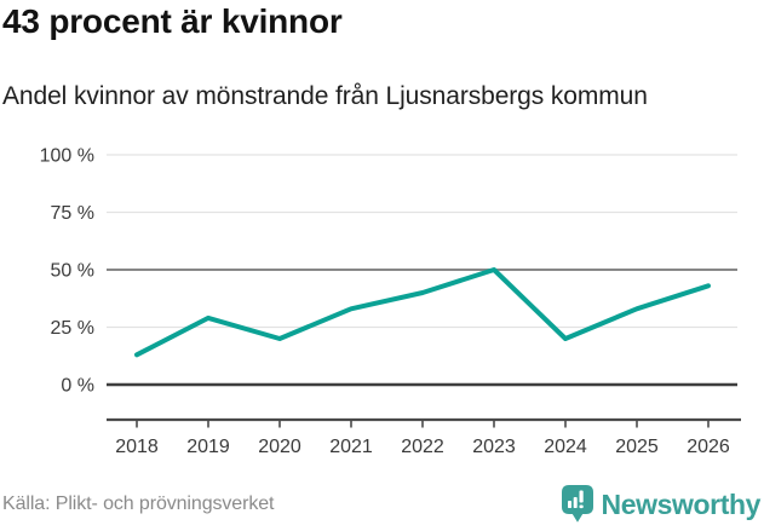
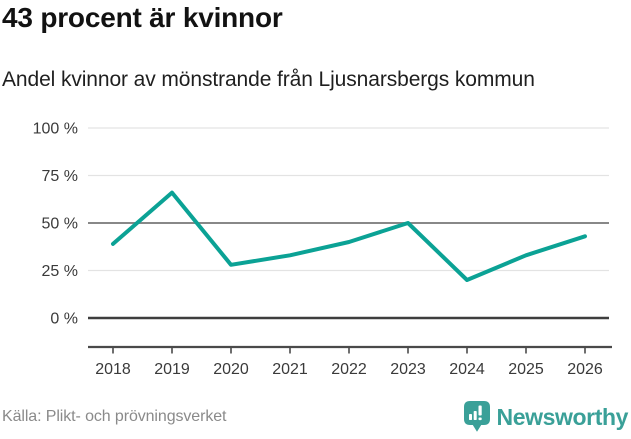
2018: 13% -> 39%
2019: 29% -> 66%
2020: 20% -> 28%
